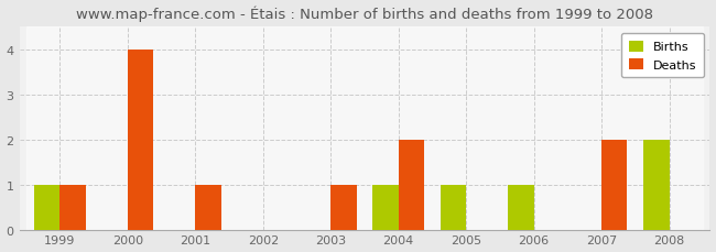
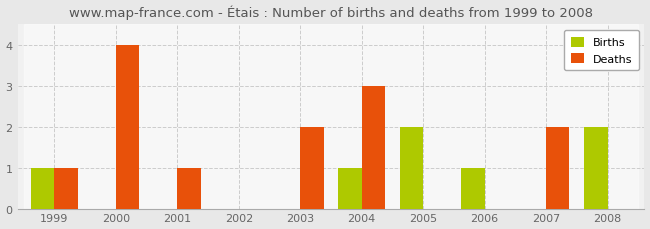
Deaths/2003: 1 -> 2
Deaths/2004: 2 -> 3
Births/2005: 1 -> 2
